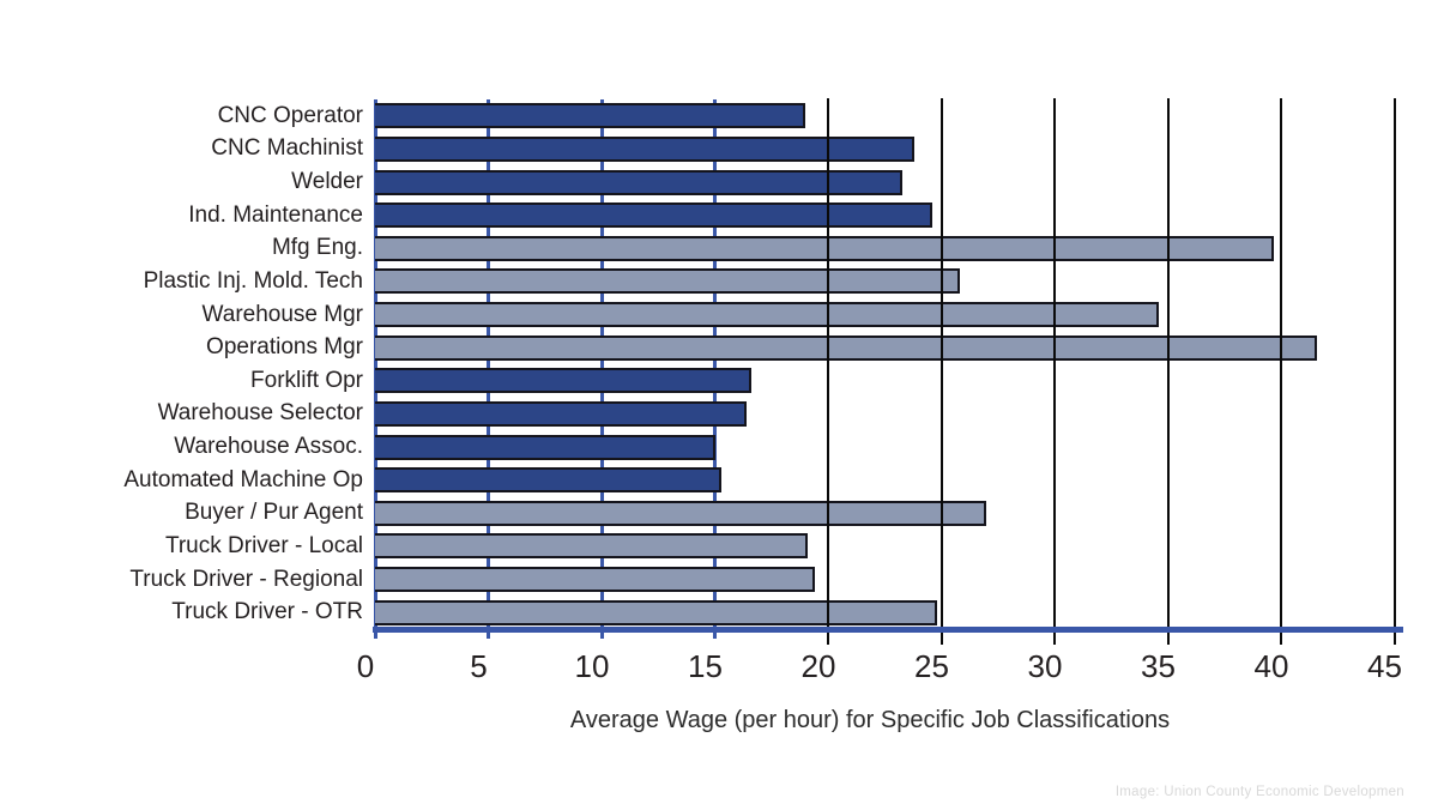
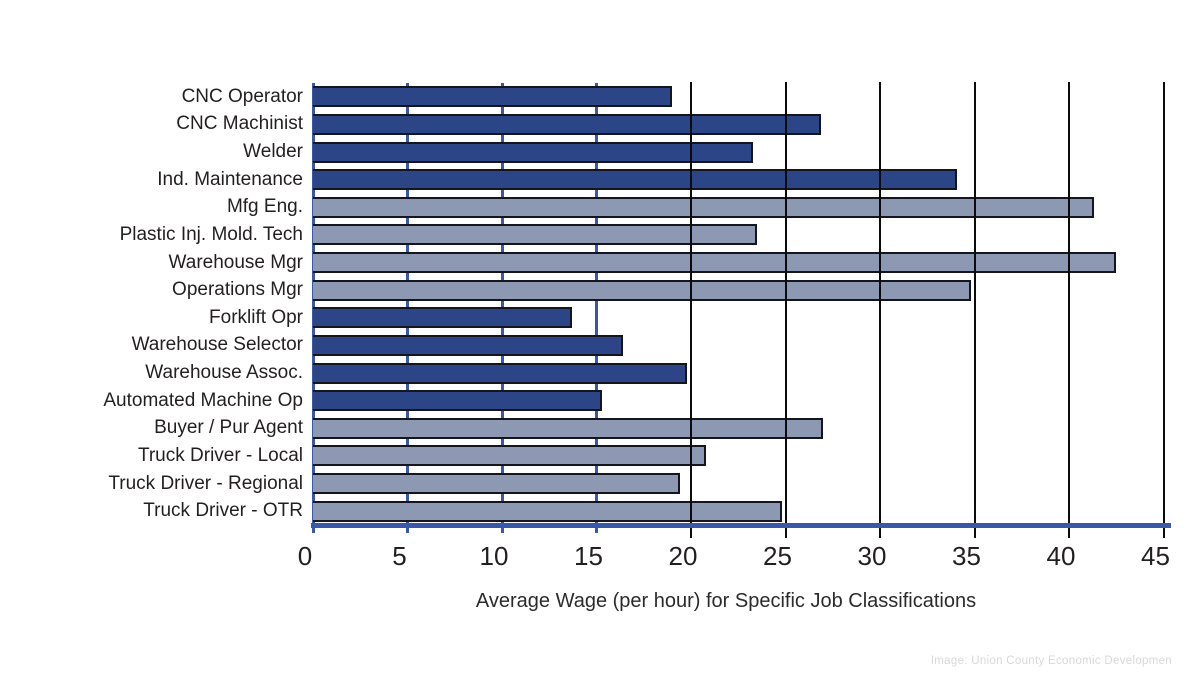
CNC Machinist: 23.8 -> 26.9
Ind. Maintenance: 24.6 -> 34.1
Mfg Eng.: 39.7 -> 41.3
Plastic Inj. Mold. Tech: 25.8 -> 23.5
Warehouse Mgr: 34.6 -> 42.5
Operations Mgr: 41.6 -> 34.8
Forklift Opr: 16.6 -> 13.7
Warehouse Assoc.: 15.0 -> 19.8
Truck Driver - Local: 19.1 -> 20.8
